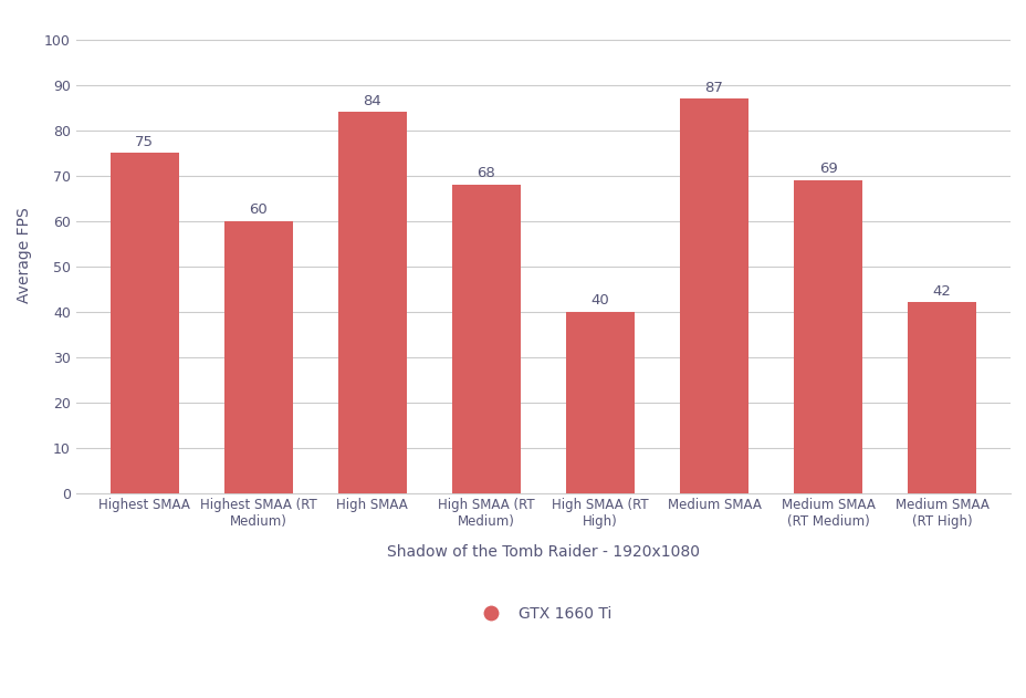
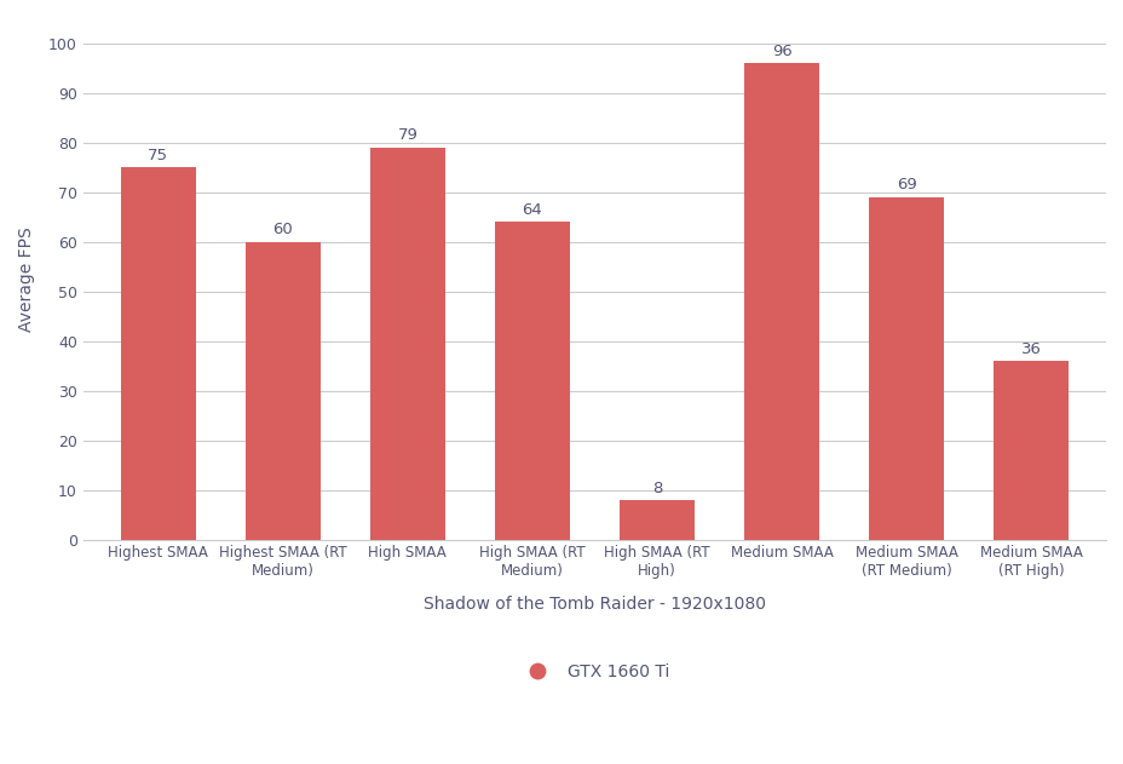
High SMAA: 84 -> 79
High SMAA (RT Medium): 68 -> 64
High SMAA (RT High): 40 -> 8
Medium SMAA: 87 -> 96
Medium SMAA (RT High): 42 -> 36
